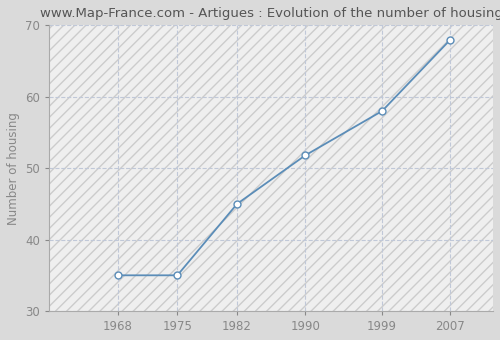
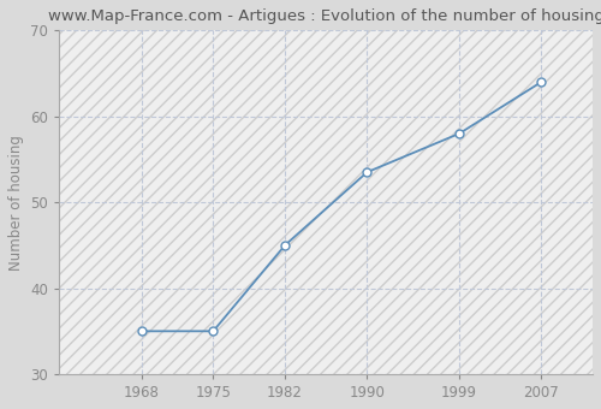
1990: 51.8 -> 53.5
2007: 68.0 -> 64.0
